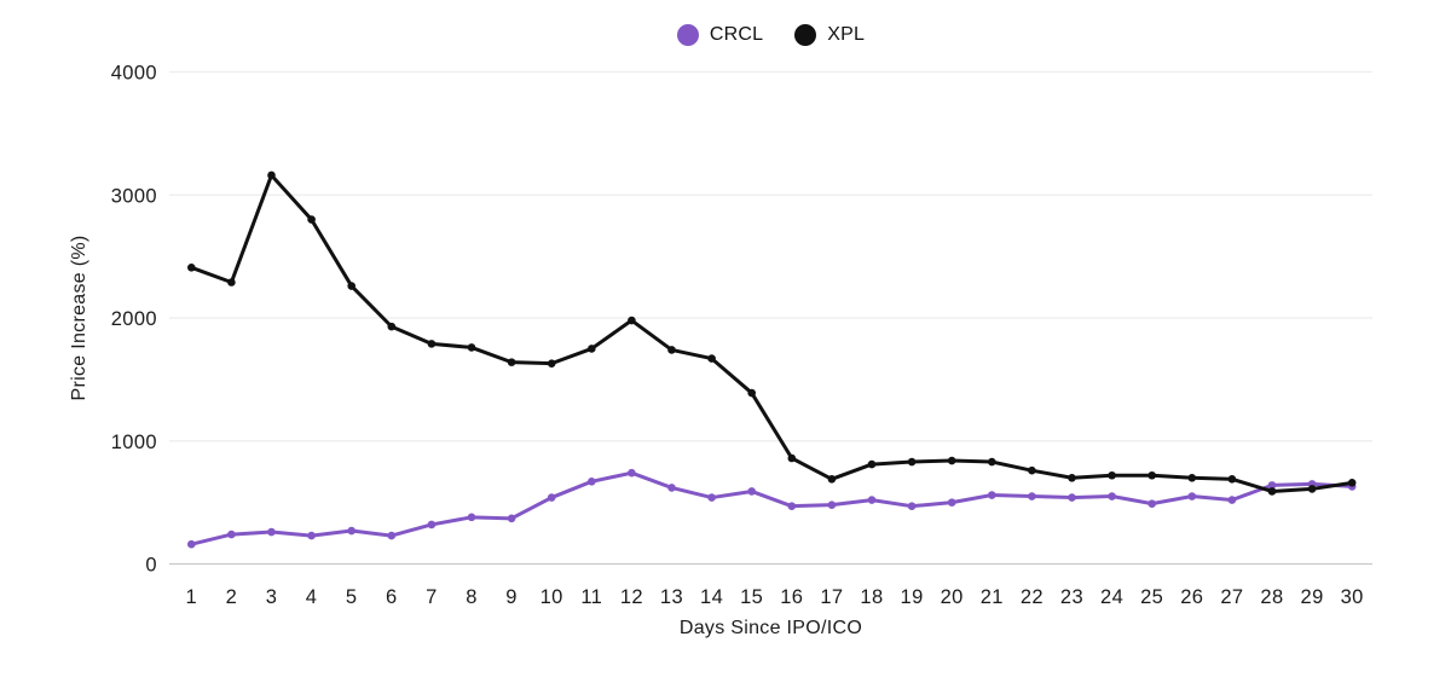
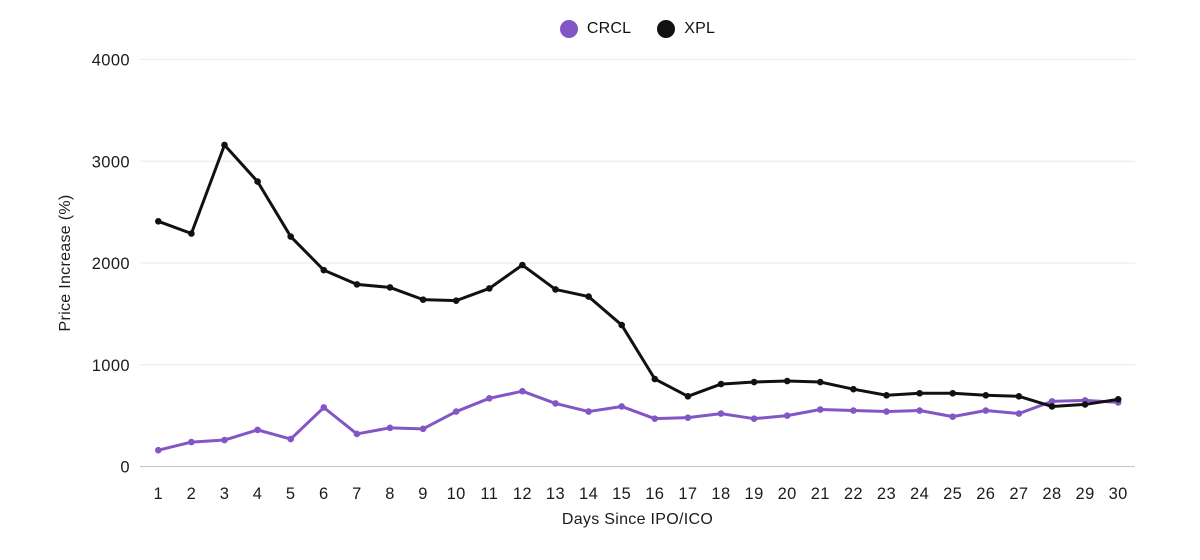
CRCL/4: 230 -> 360
CRCL/6: 230 -> 580
